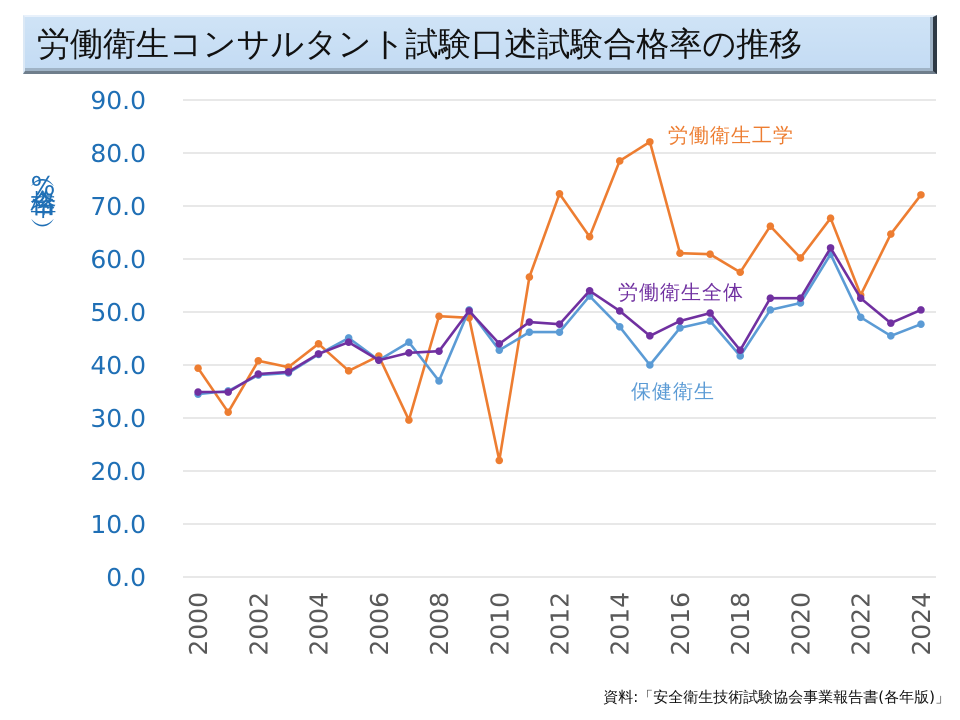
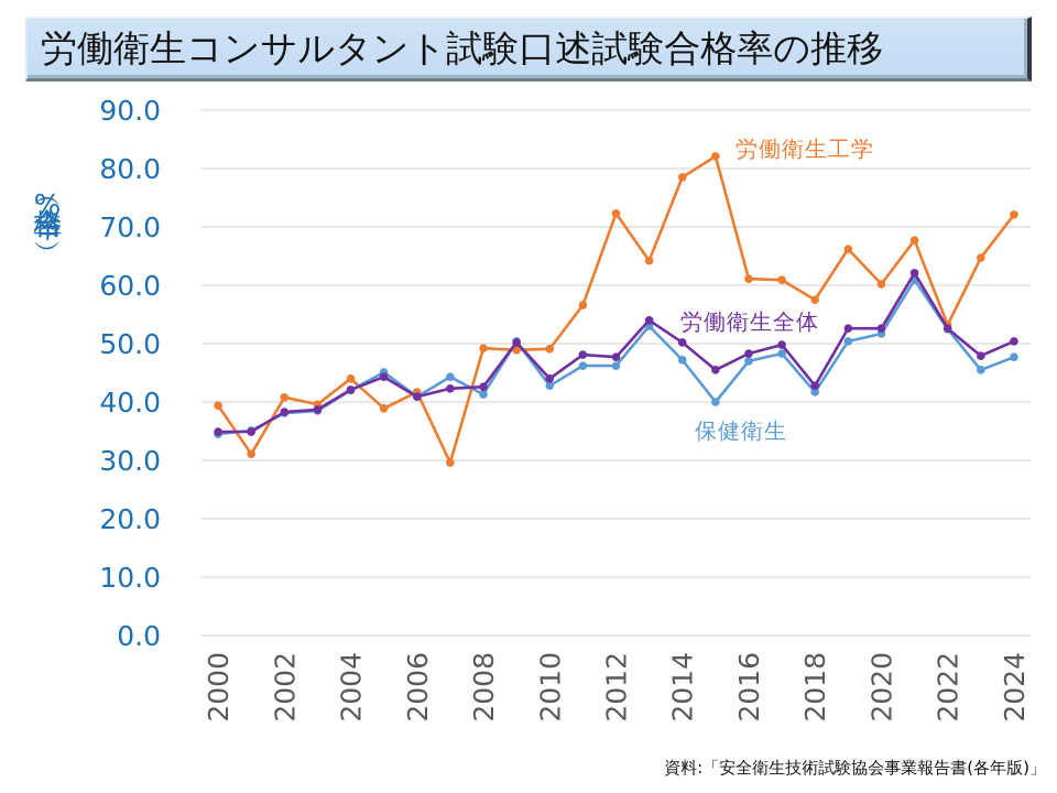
保健衛生/2008: 37 -> 41
労働衛生工学/2010: 22 -> 49
保健衛生/2022: 49 -> 52
